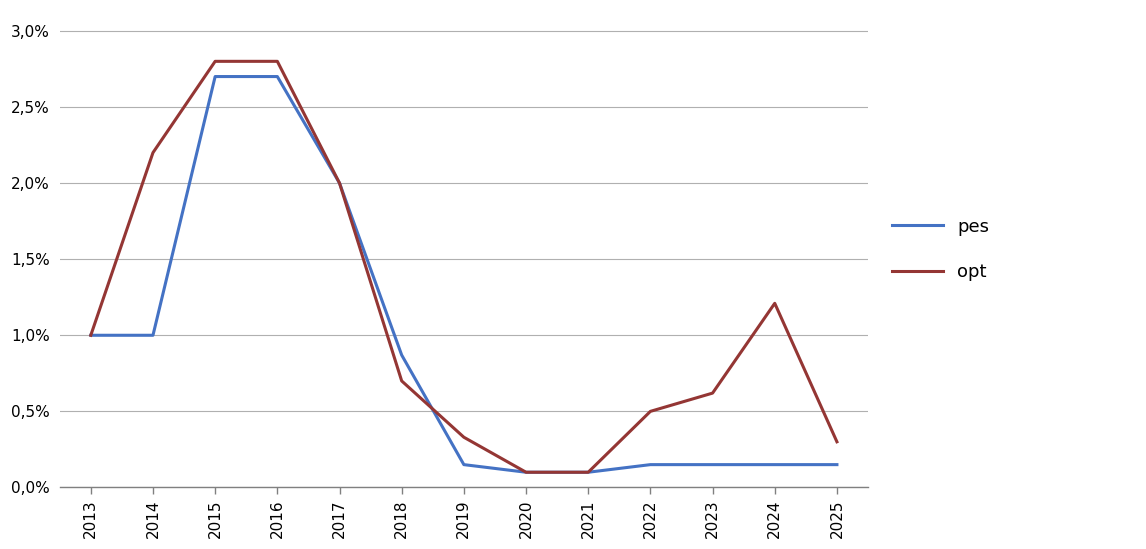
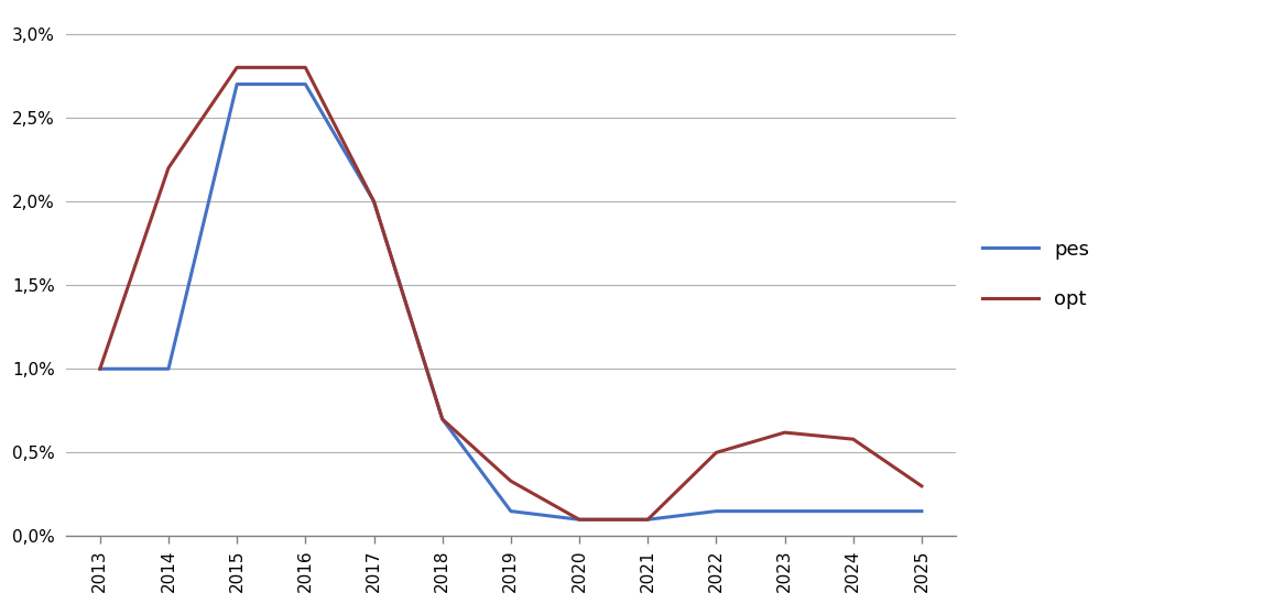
pes/2018: 0,87% -> 0,70%
opt/2024: 1,21% -> 0,58%
